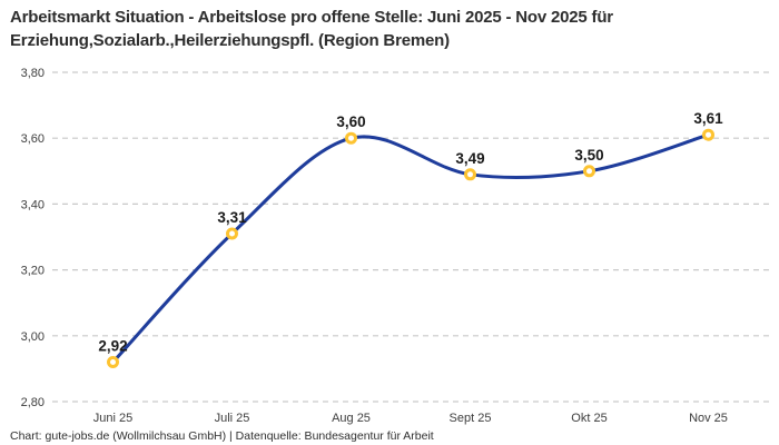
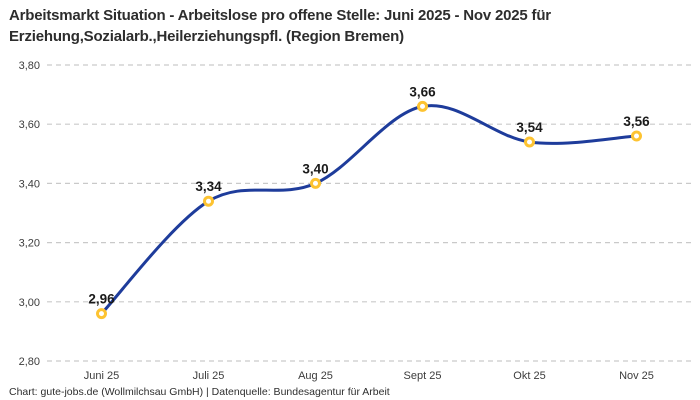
Juni 25: 2,92 -> 2,96
Juli 25: 3,31 -> 3,34
Aug 25: 3,60 -> 3,40
Sept 25: 3,49 -> 3,66
Okt 25: 3,50 -> 3,54
Nov 25: 3,61 -> 3,56
